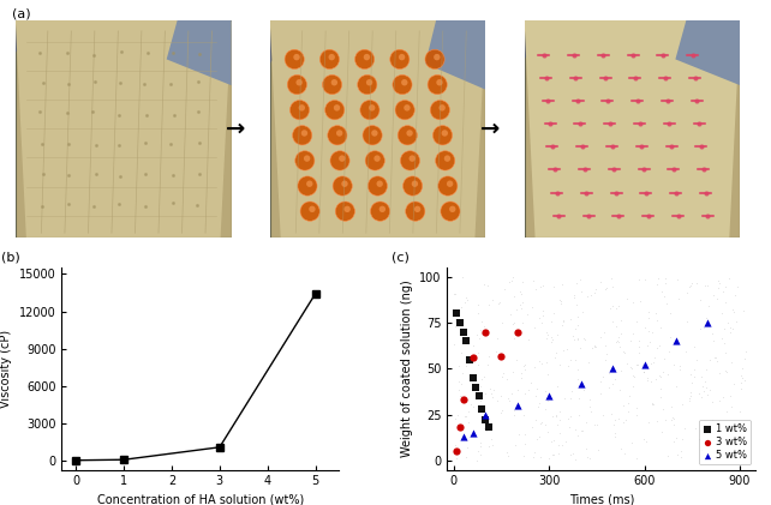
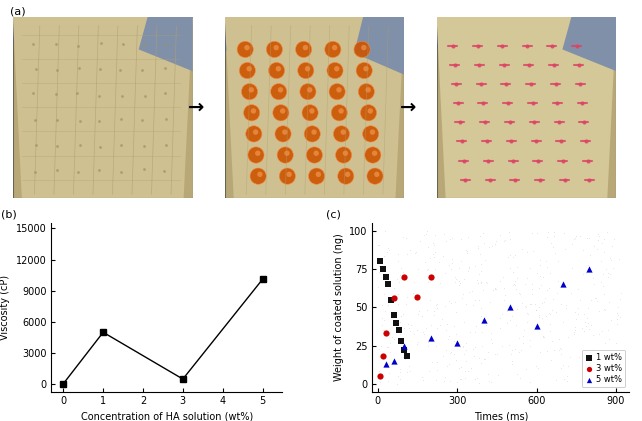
1: 100 -> 5000
3: 1100 -> 500
5: 13400 -> 10100
5 wt%/300: 35 -> 27
5 wt%/600: 52 -> 38
